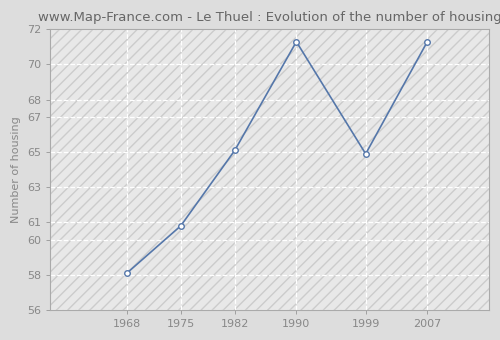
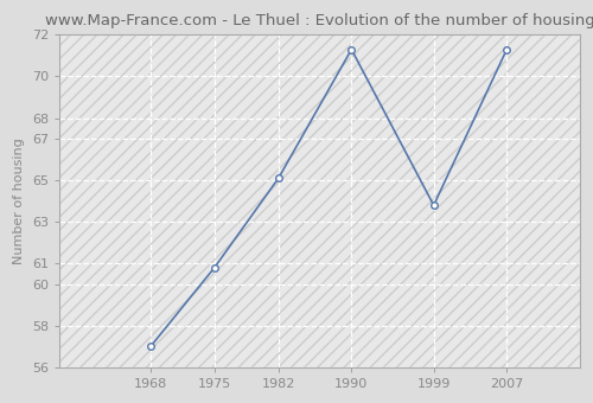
1968: 58.1 -> 57.0
1999: 64.9 -> 63.8
